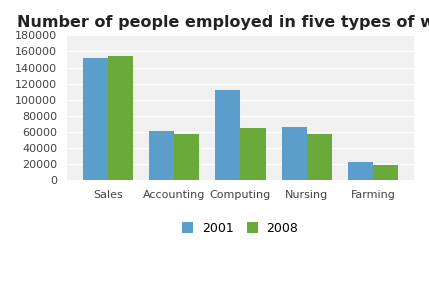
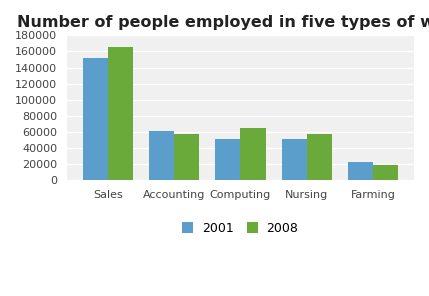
2008/Sales: 154000 -> 165000
2001/Computing: 112000 -> 51000
2001/Nursing: 66000 -> 52000
